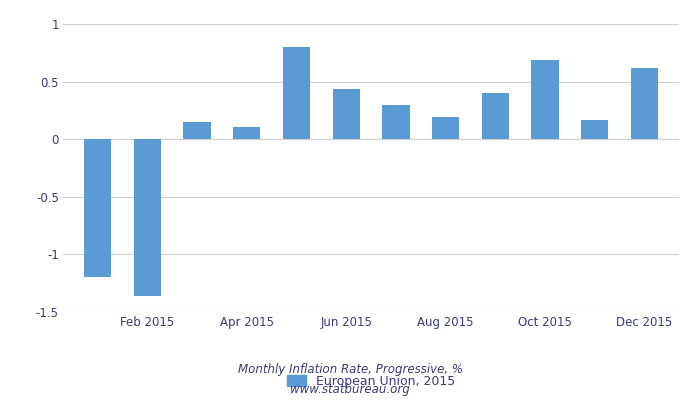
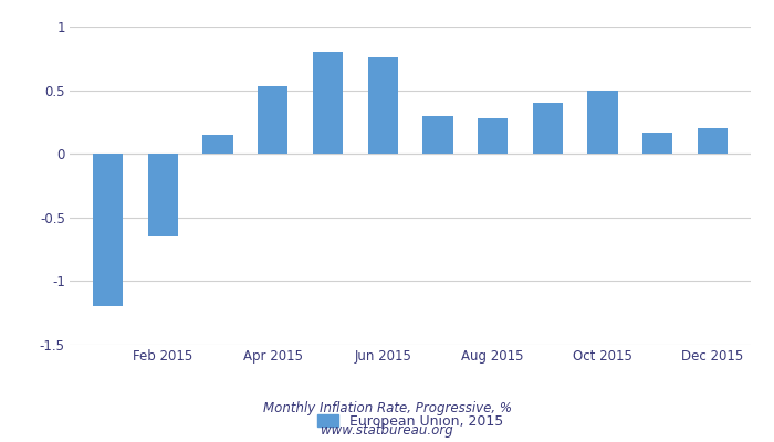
Feb 2015: -1.36 -> -0.65
Apr 2015: 0.11 -> 0.53
Jun 2015: 0.44 -> 0.76
Aug 2015: 0.19 -> 0.28
Oct 2015: 0.69 -> 0.50
Dec 2015: 0.62 -> 0.20
